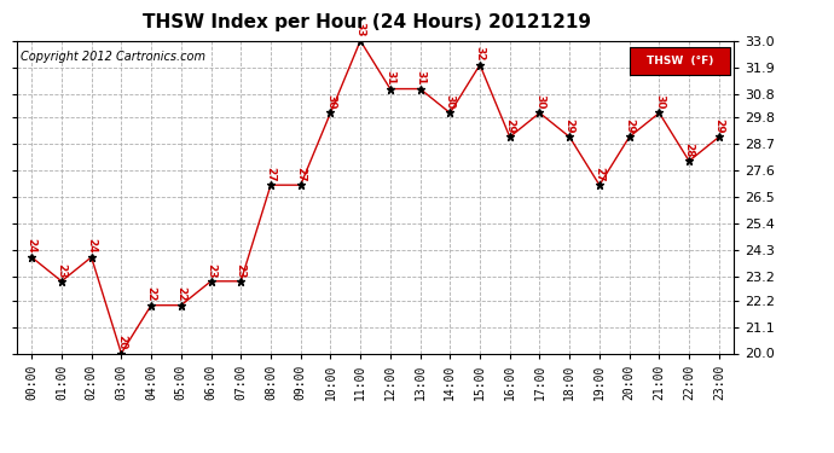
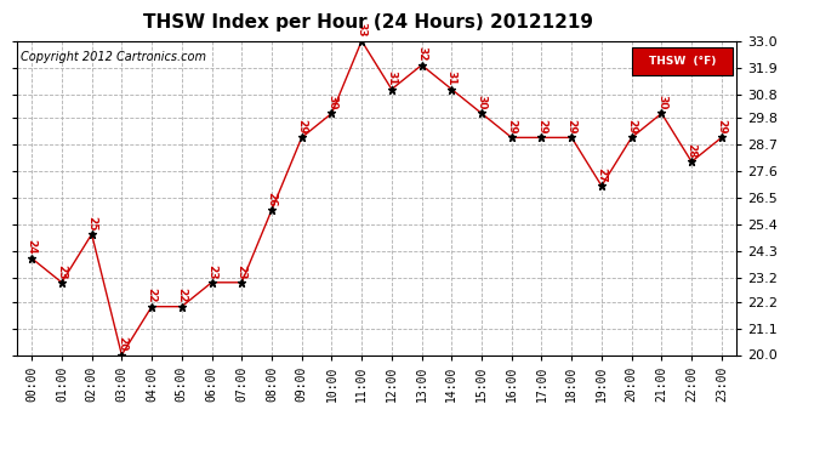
02:00: 24 -> 25
08:00: 27 -> 26
09:00: 27 -> 29
13:00: 31 -> 32
14:00: 30 -> 31
15:00: 32 -> 30
17:00: 30 -> 29
